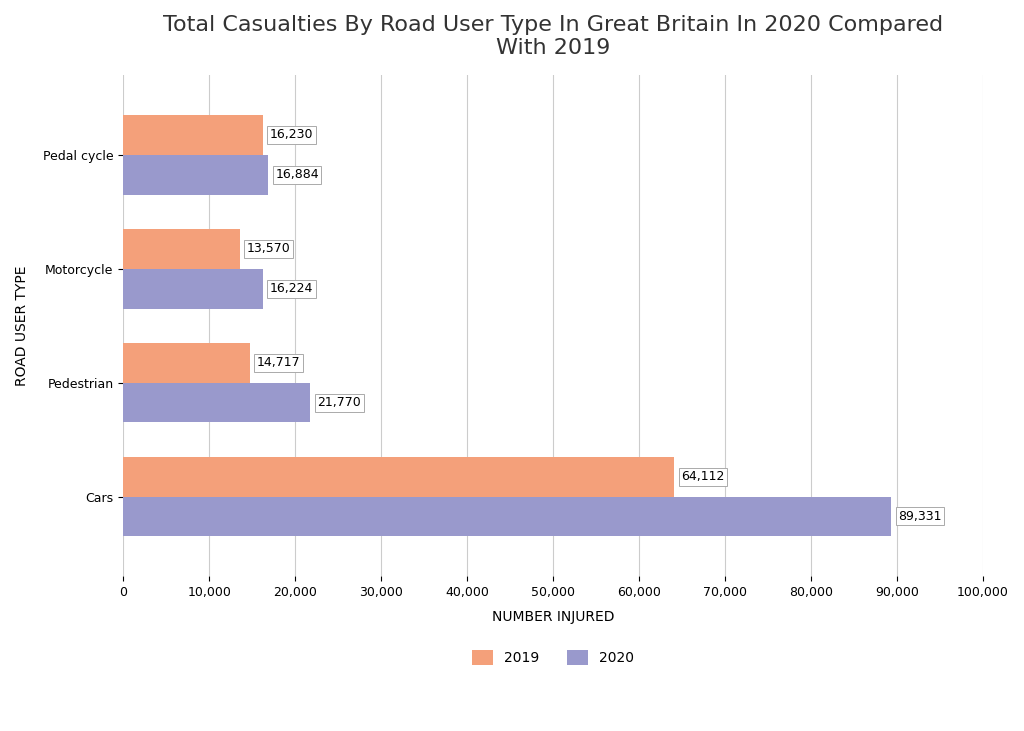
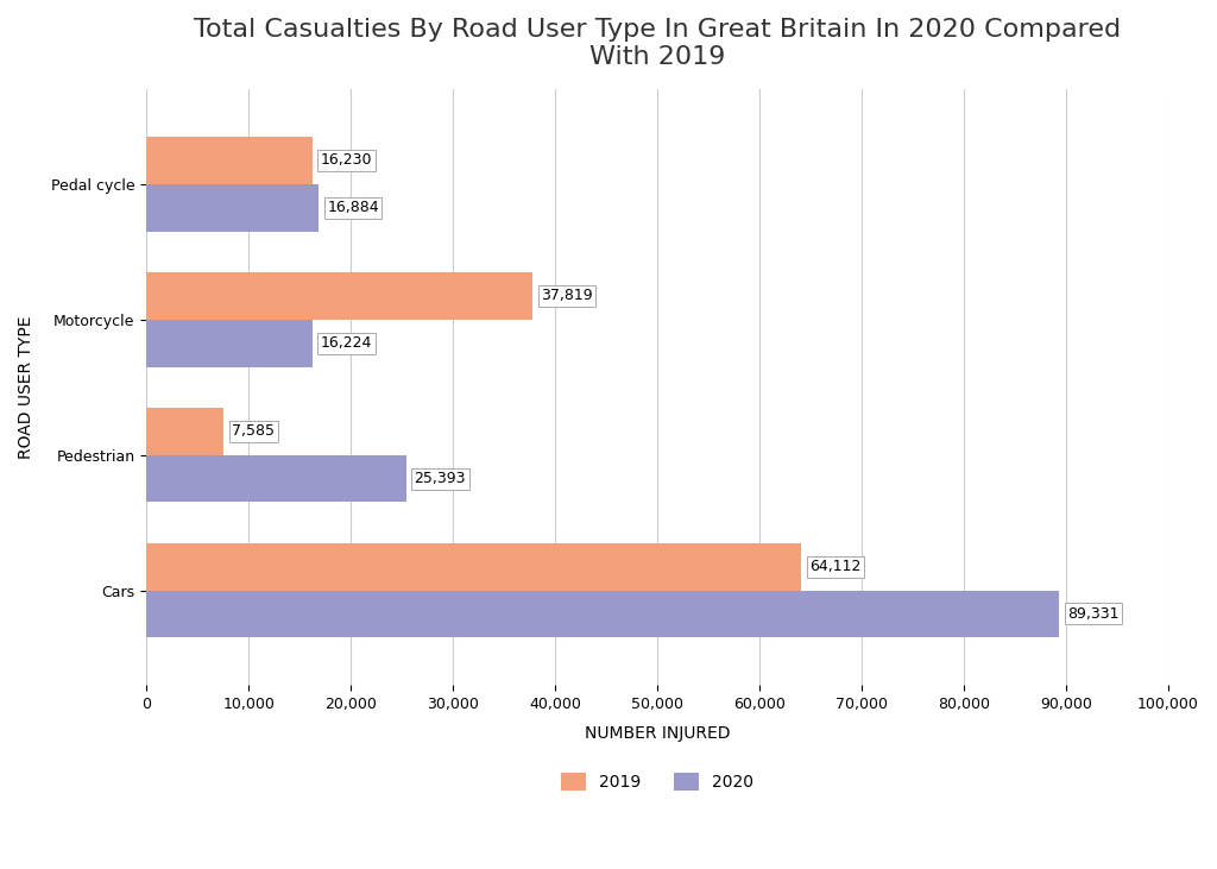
2019/Motorcycle: 13,570 -> 37,819
2019/Pedestrian: 14,717 -> 7,585
2020/Pedestrian: 21,770 -> 25,393
